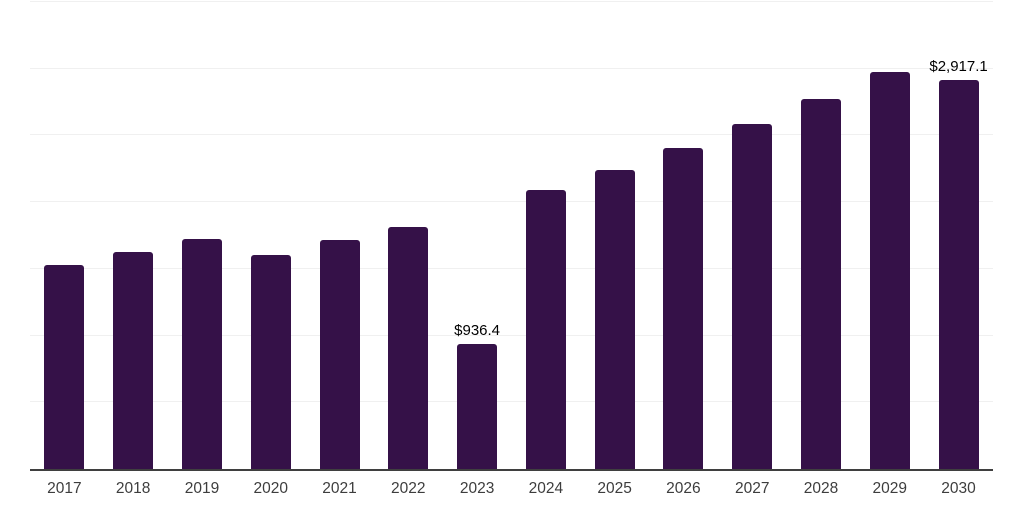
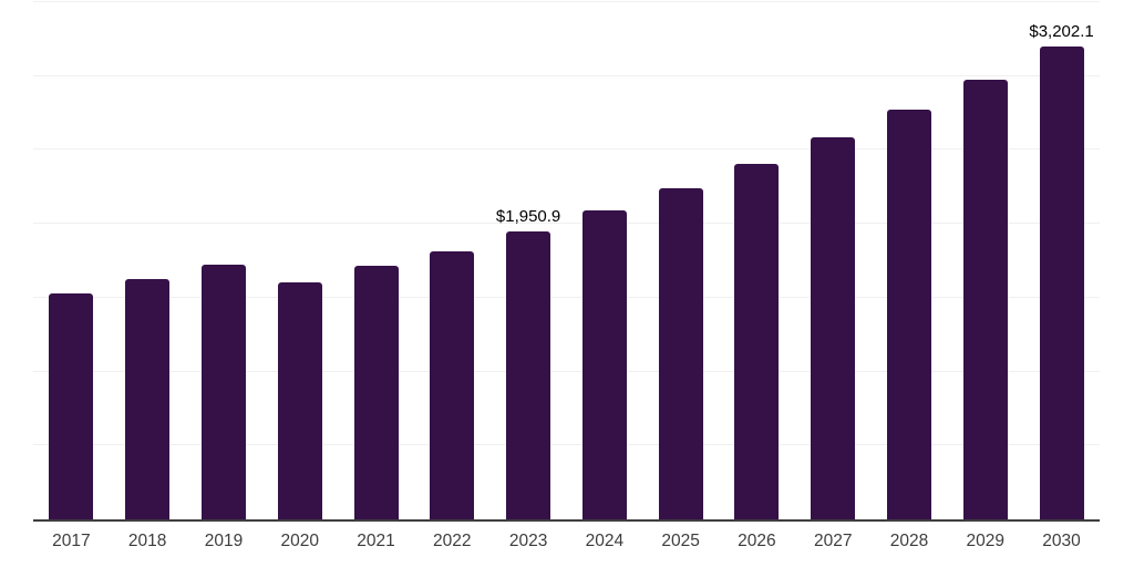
2023: $936.4 -> $1,950.9
2030: $2,917.1 -> $3,202.1
